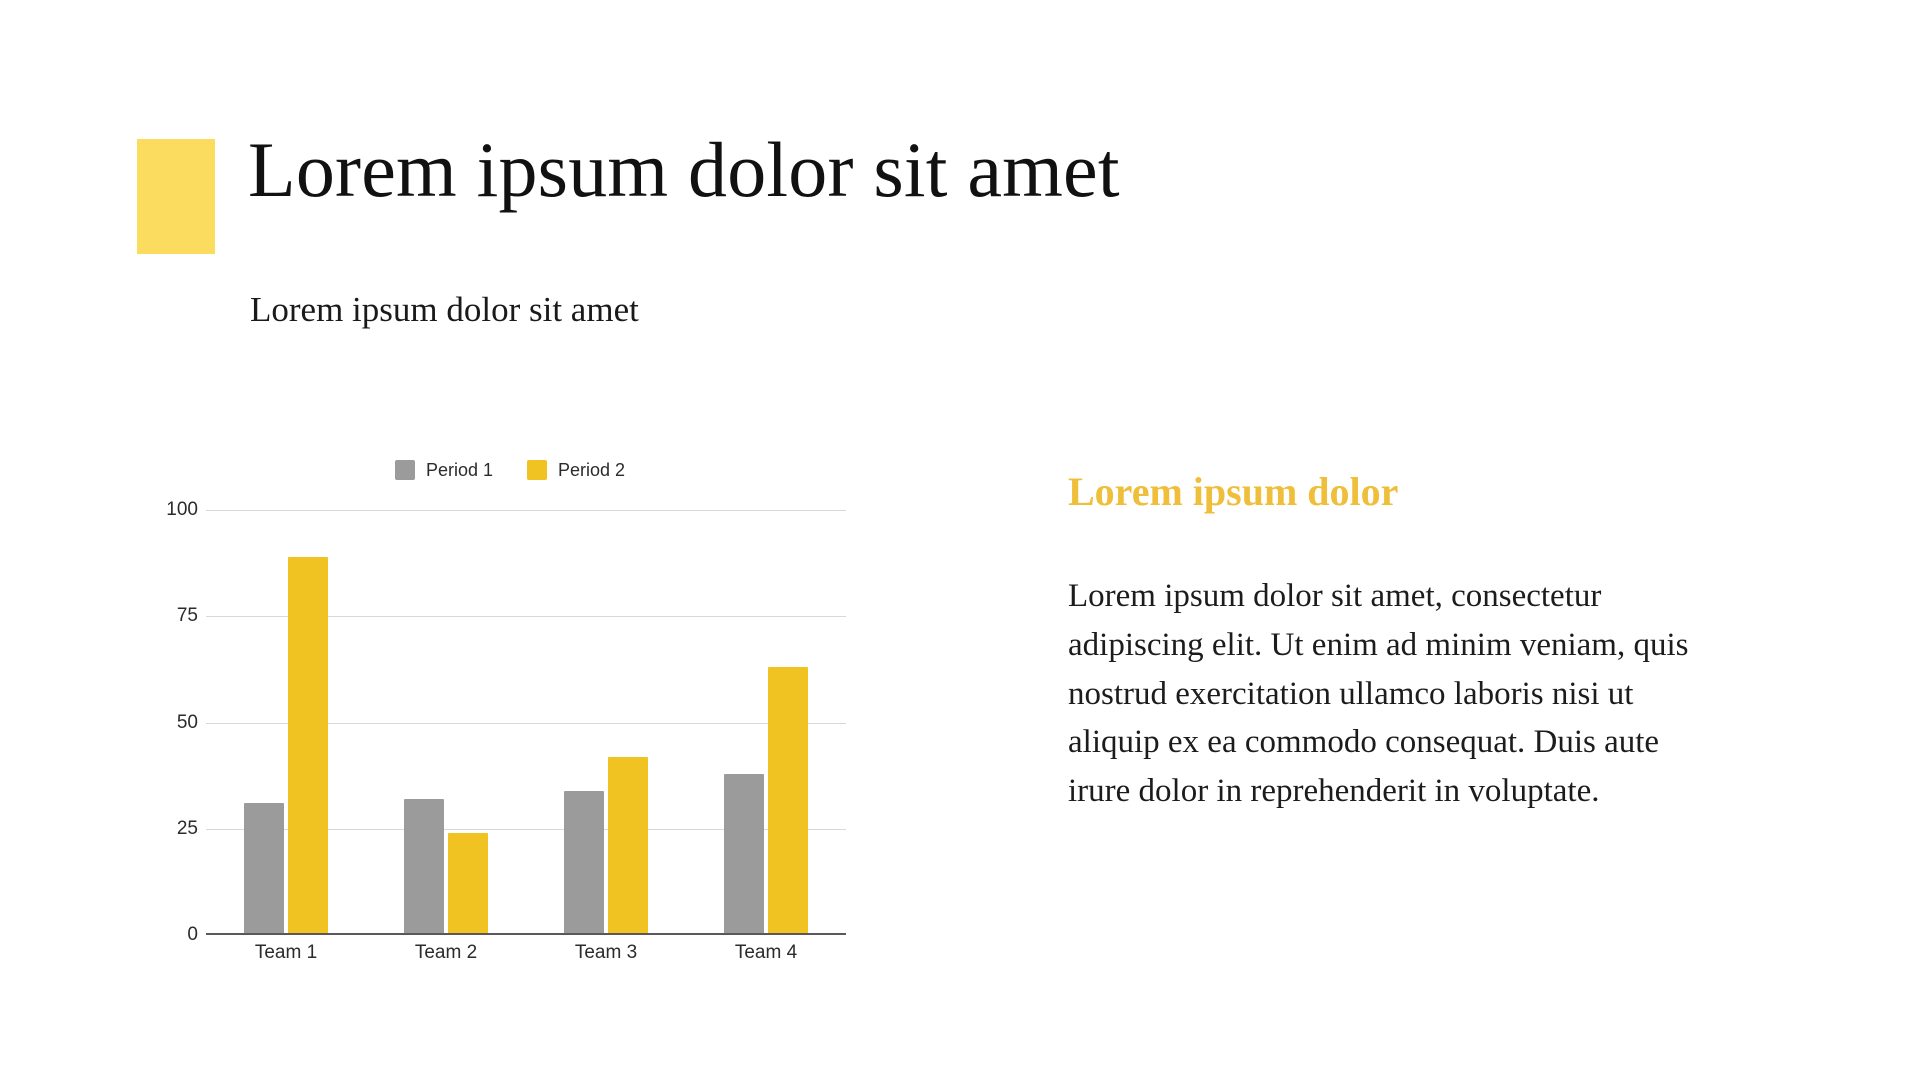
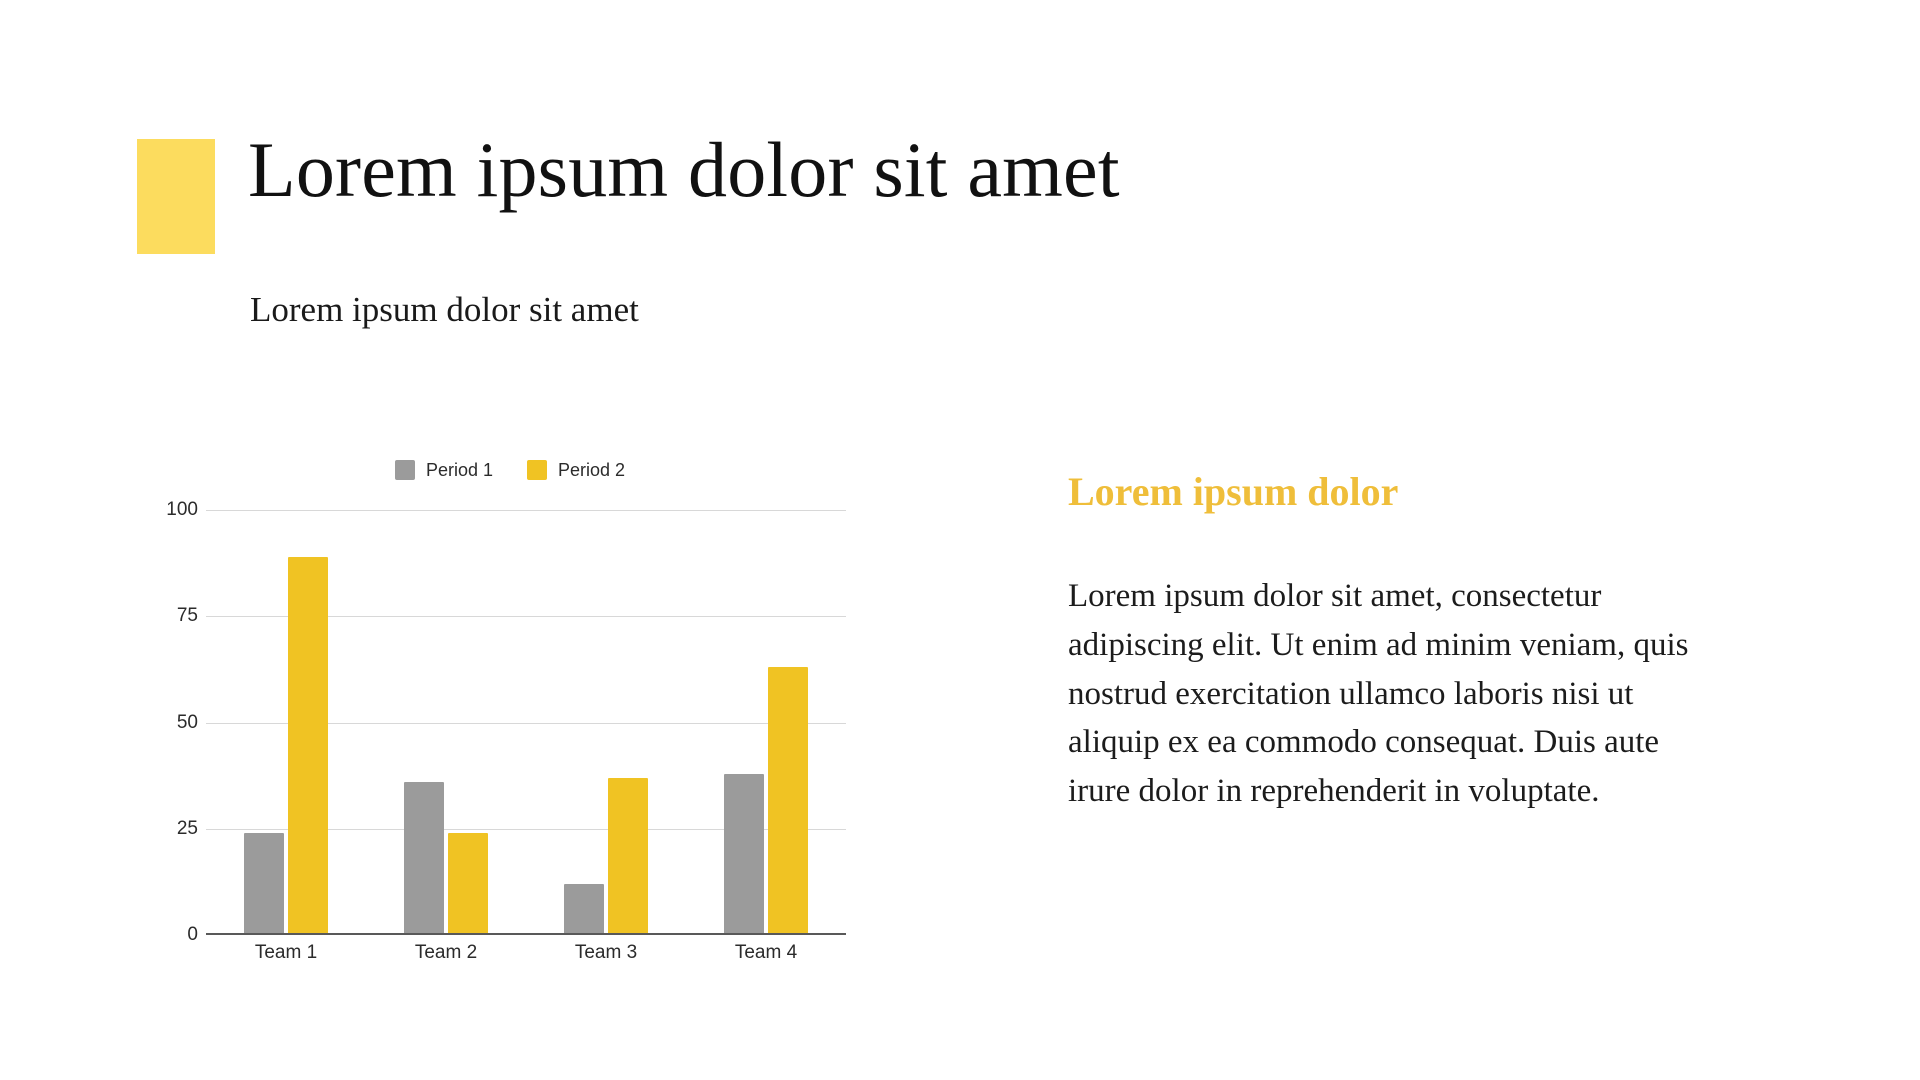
Period 1/Team 1: 31 -> 24
Period 1/Team 2: 32 -> 36
Period 1/Team 3: 34 -> 12
Period 2/Team 3: 42 -> 37
